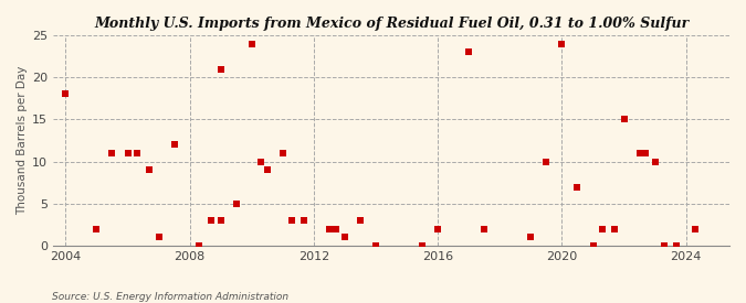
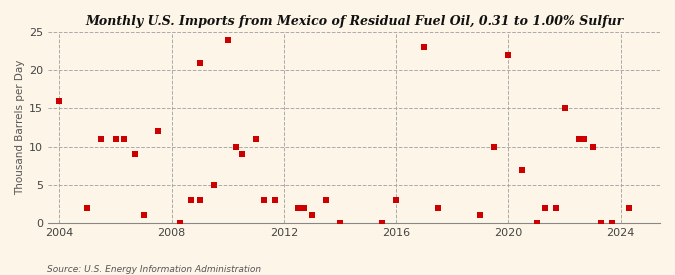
2004: 18 -> 16
2016: 2 -> 3
2020: 24 -> 22
